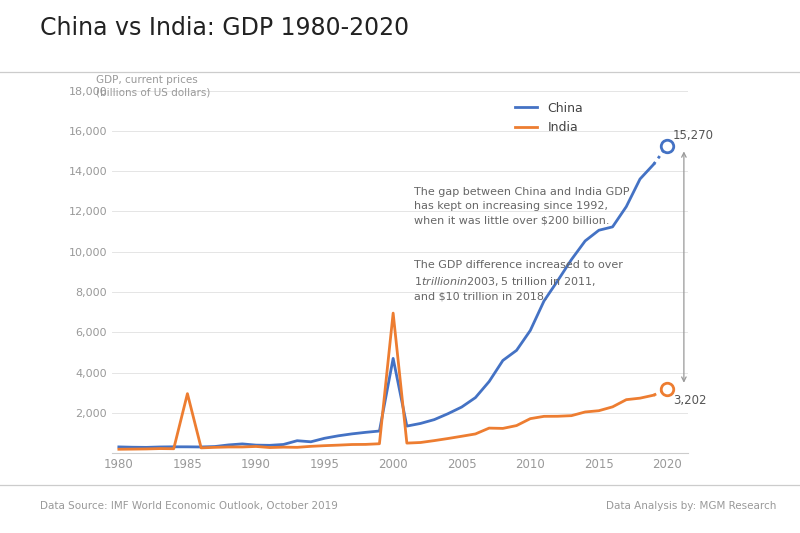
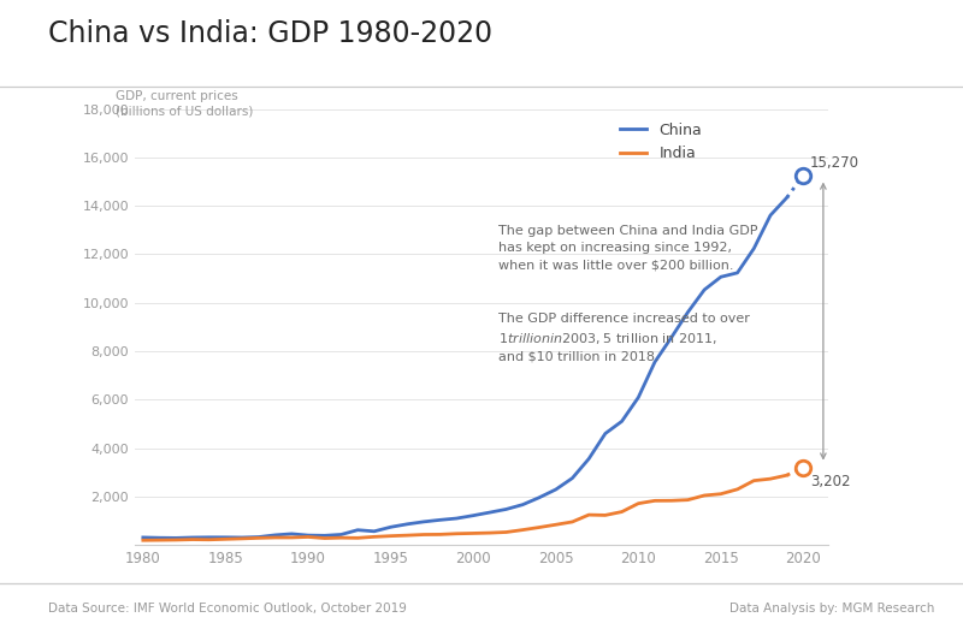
India/1985: 2,950 -> 240
China/2000: 4,700 -> 1,210
India/2000: 6,950 -> 480
